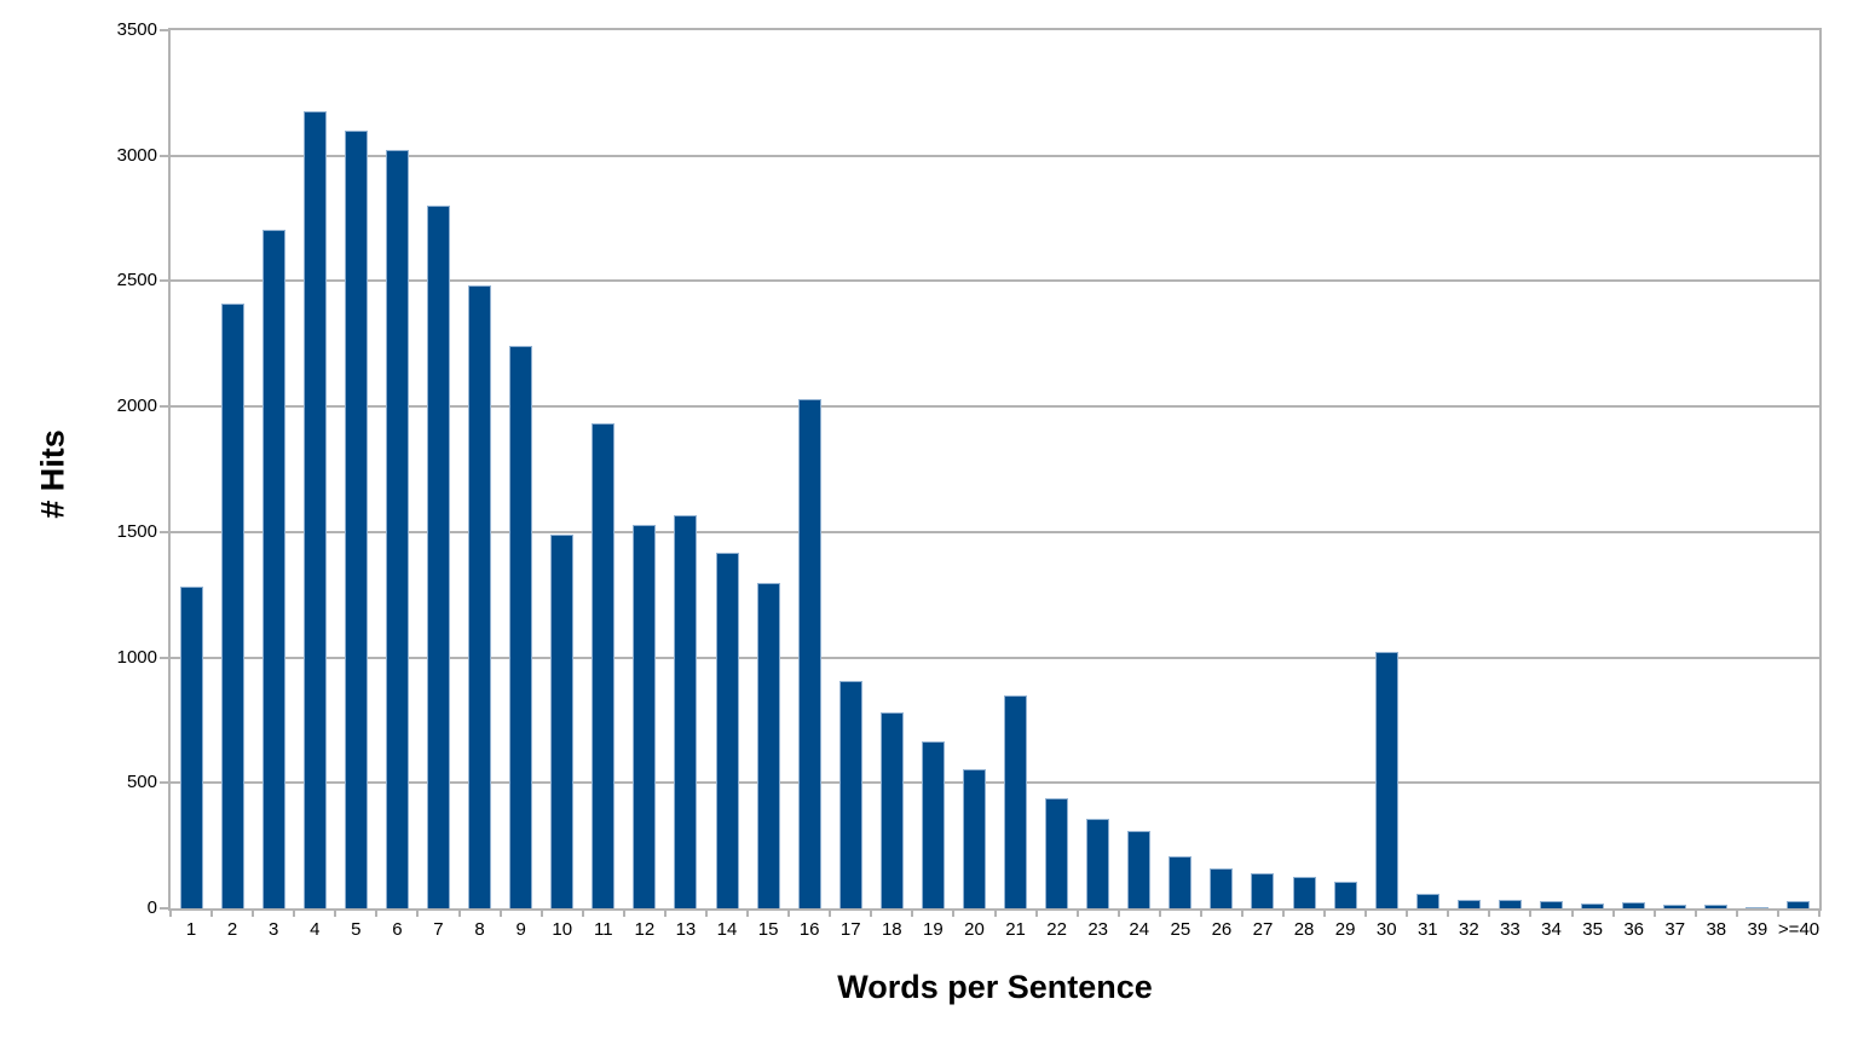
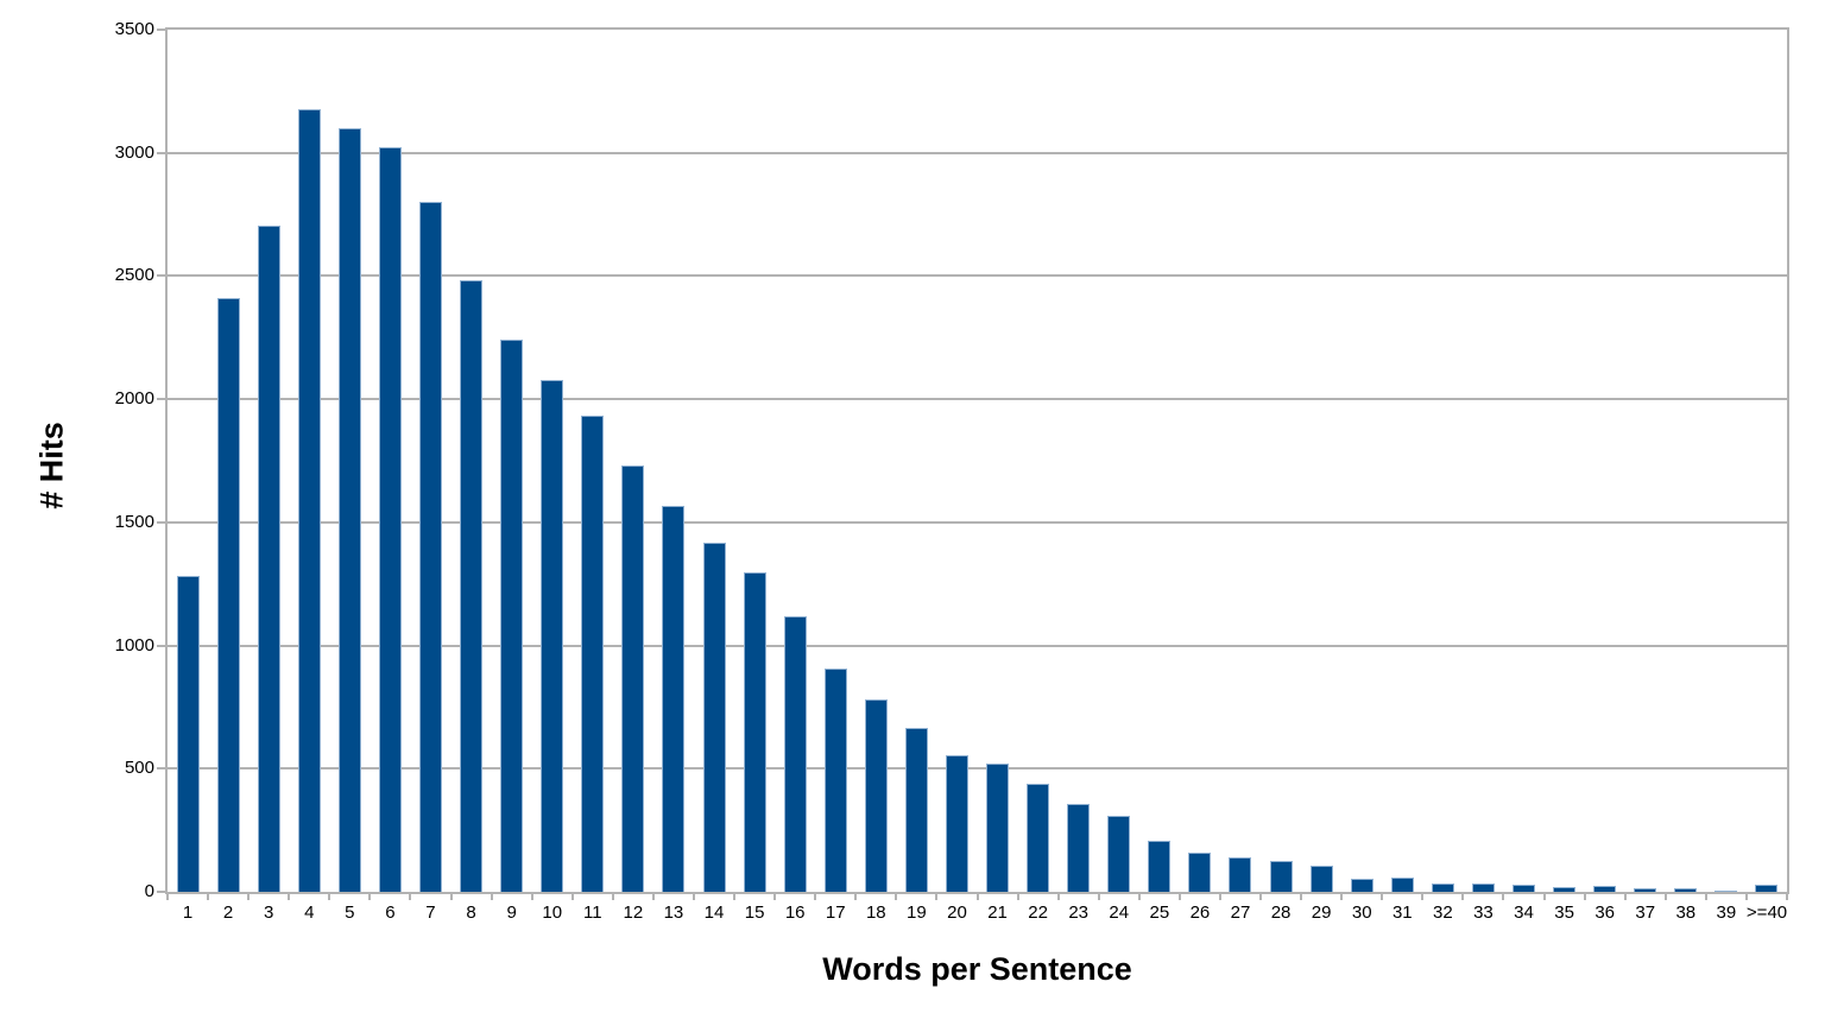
10: 1490 -> 2080
12: 1530 -> 1730
16: 2030 -> 1120
21: 850 -> 520
30: 1020 -> 60
